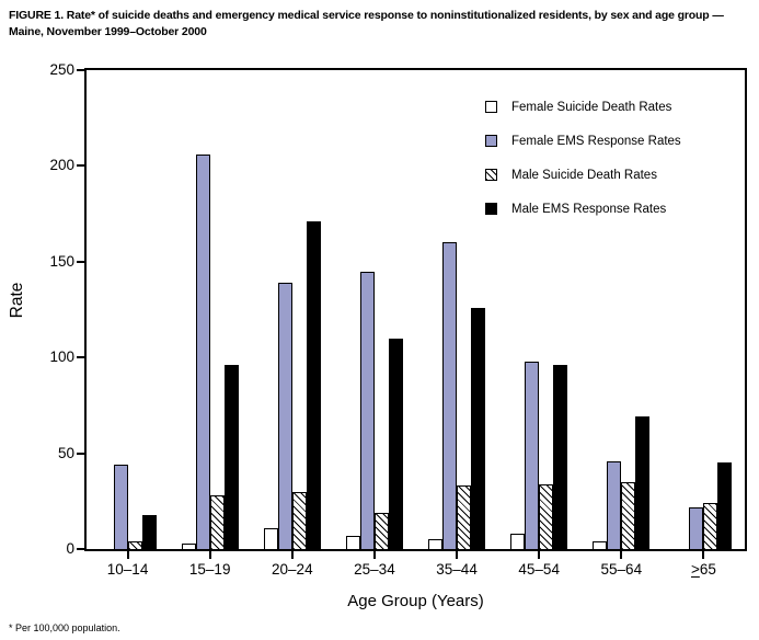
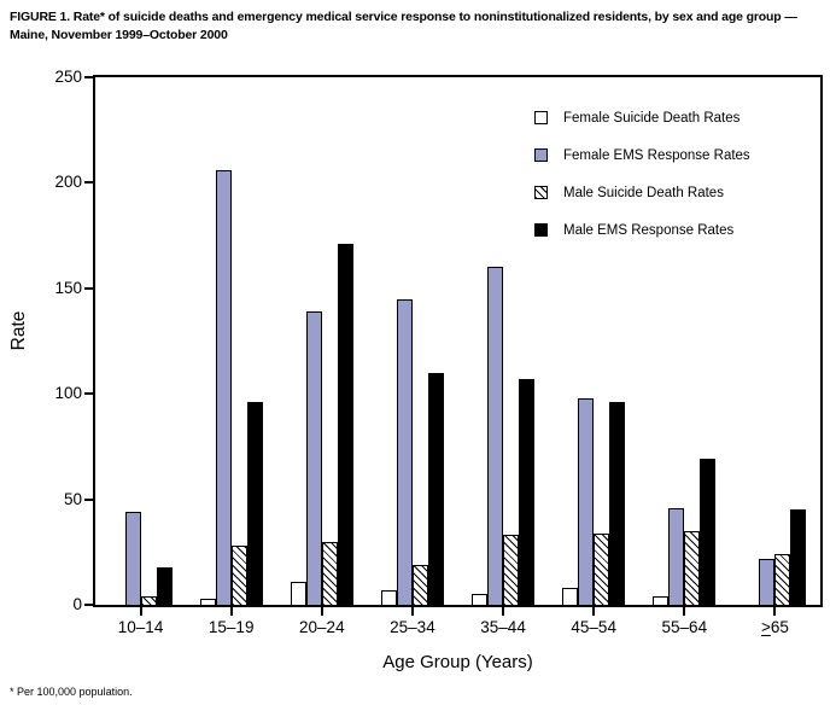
Male EMS Response Rates/35–44: 126 -> 107
